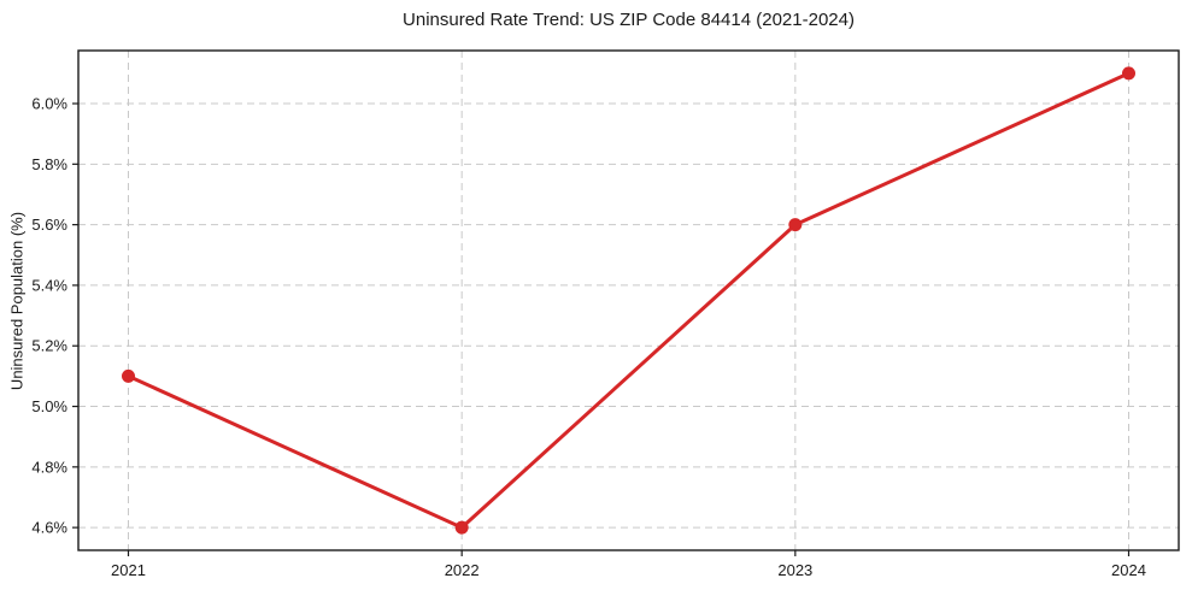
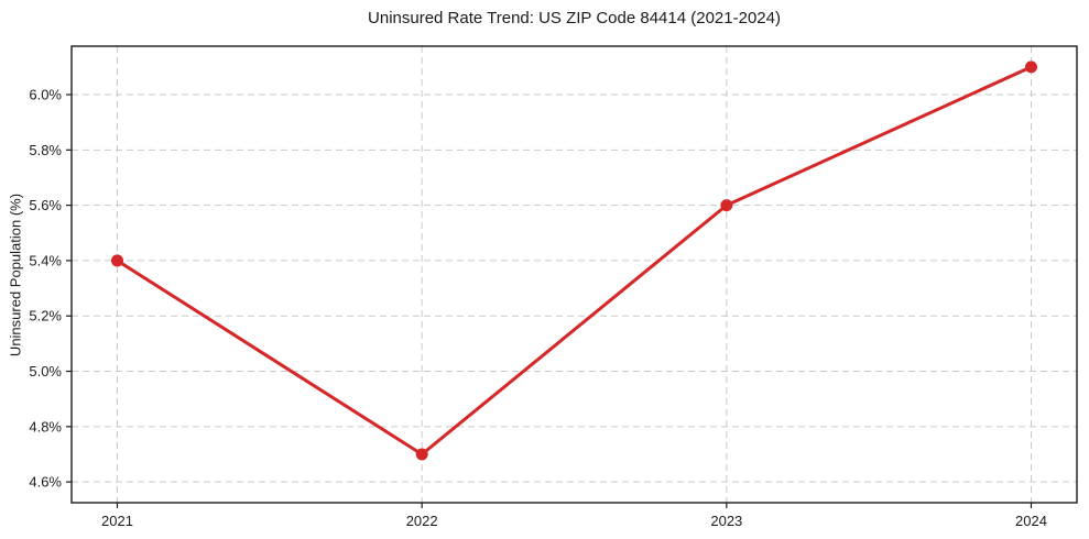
2021: 5.1% -> 5.4%
2022: 4.6% -> 4.7%
